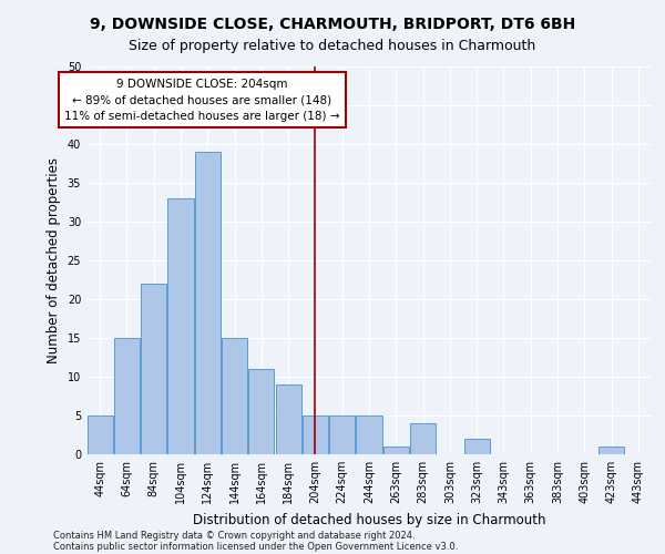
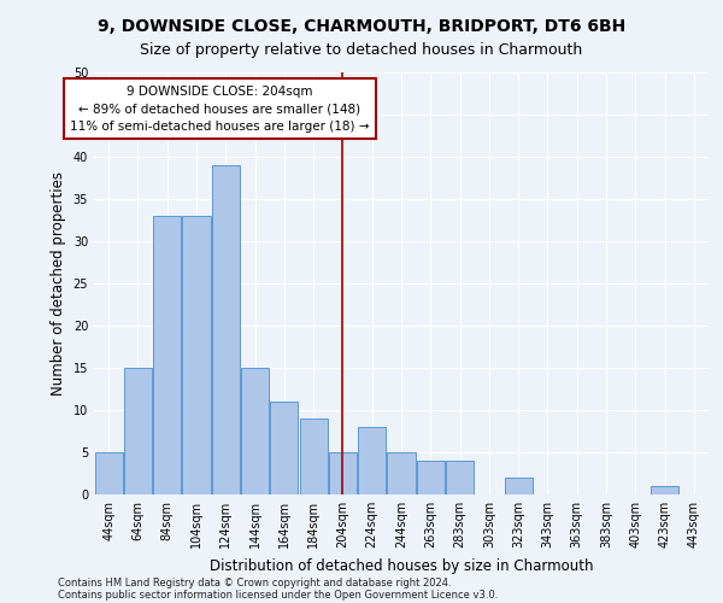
84sqm: 22 -> 33
224sqm: 5 -> 8
263sqm: 1 -> 4
